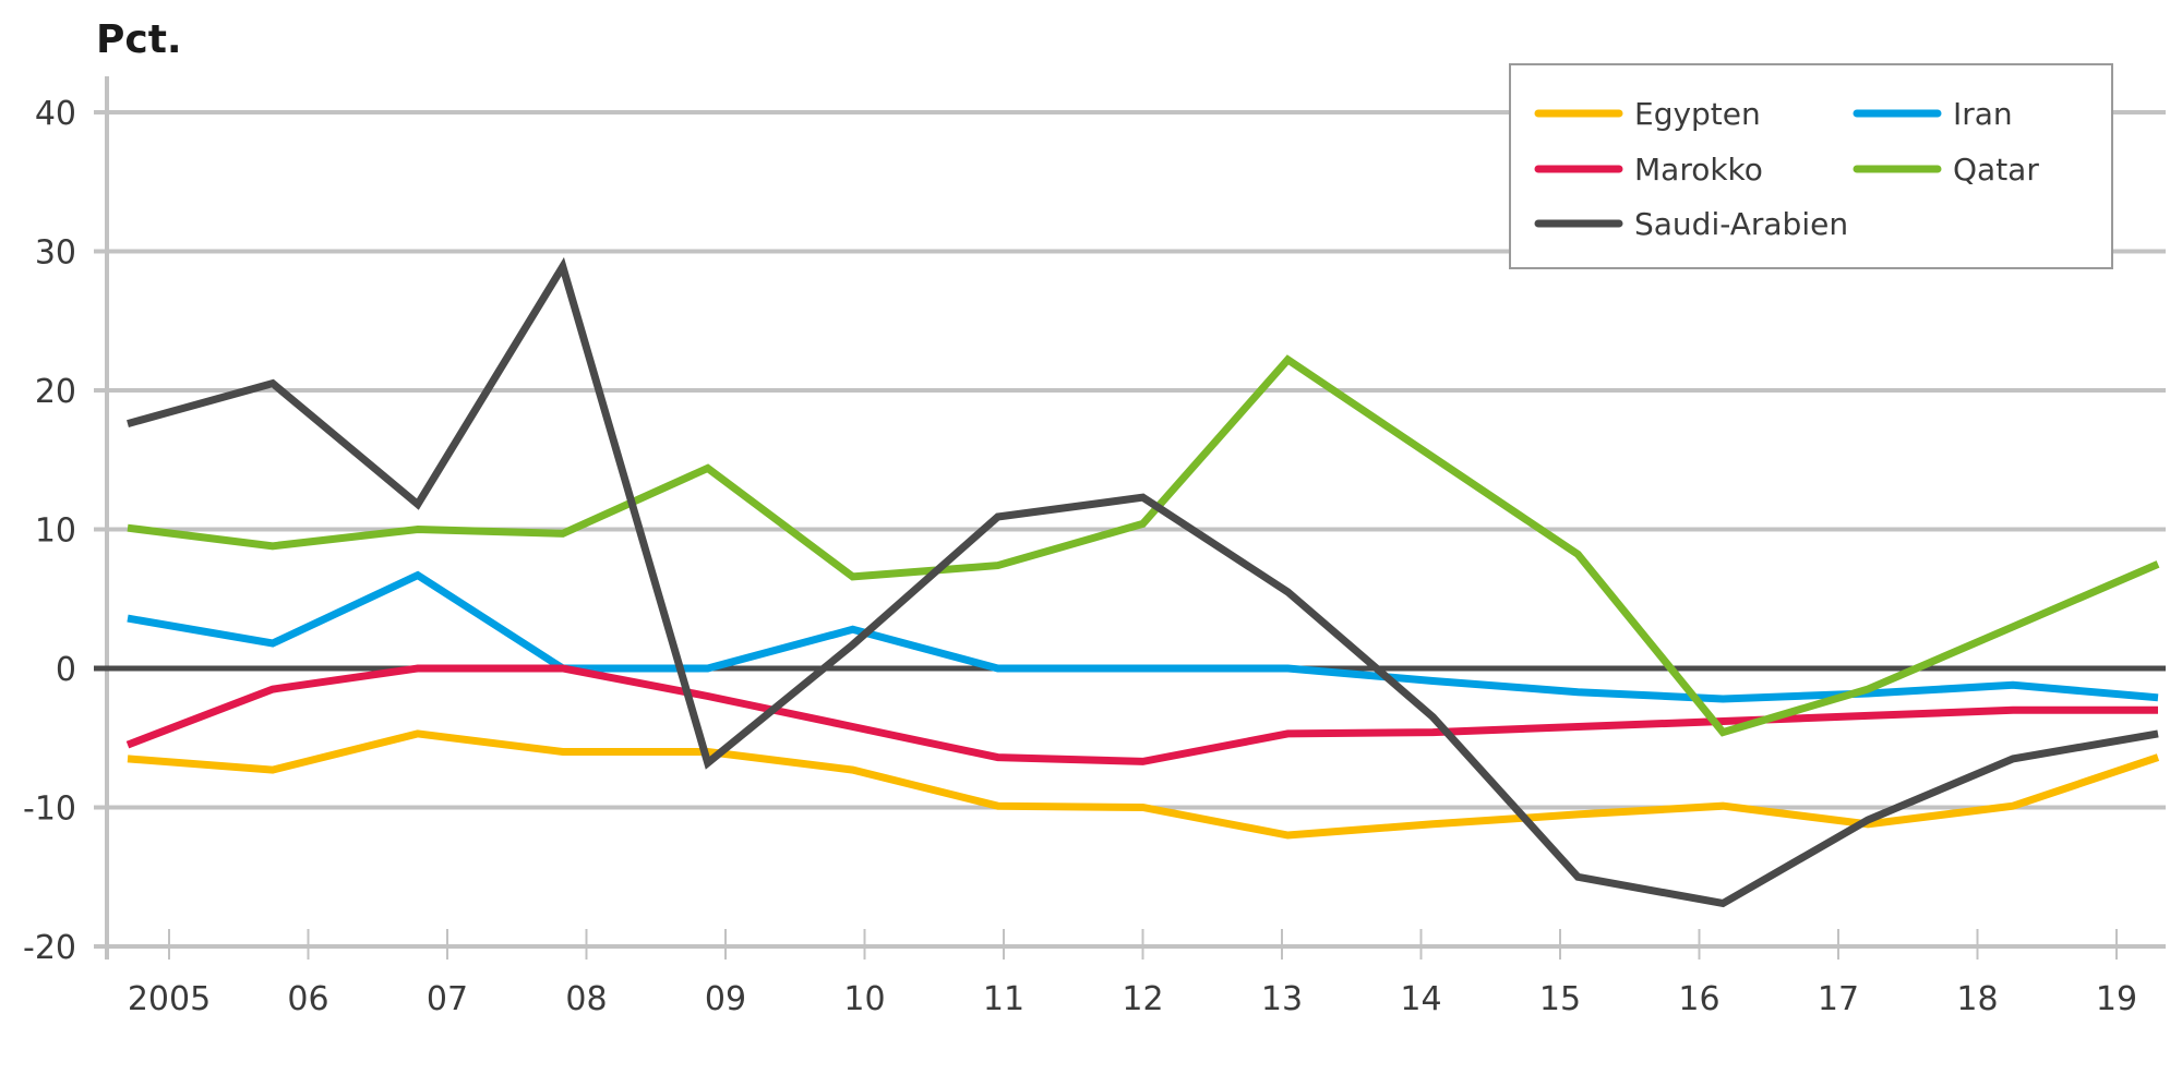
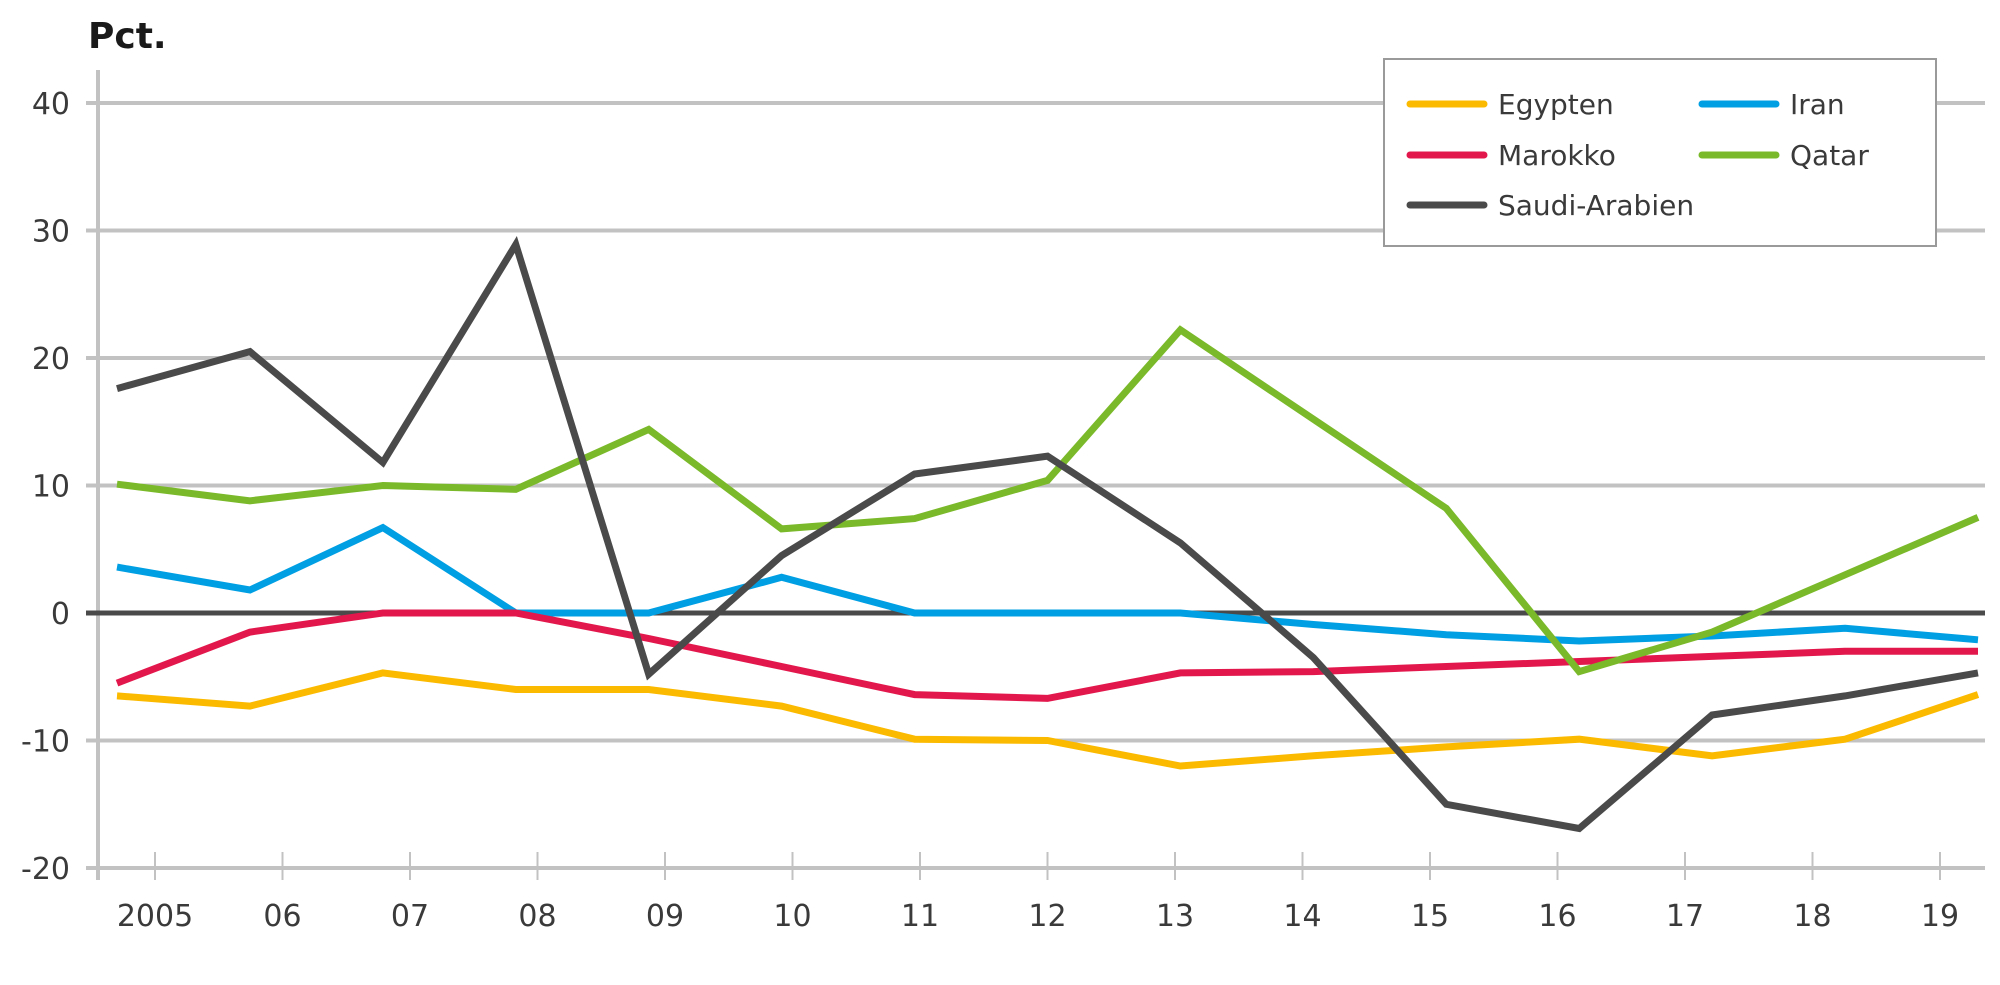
Saudi-Arabien/09: -6.8 -> -4.8
Saudi-Arabien/10: 1.7 -> 4.5
Saudi-Arabien/17: -10.9 -> -8.0
